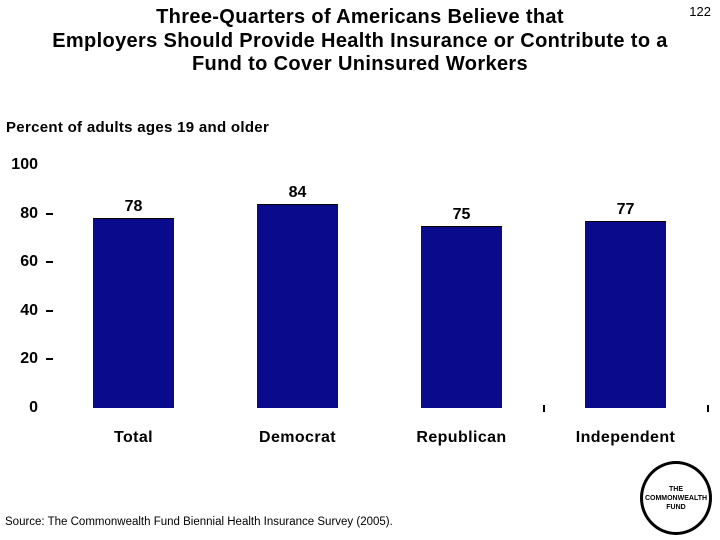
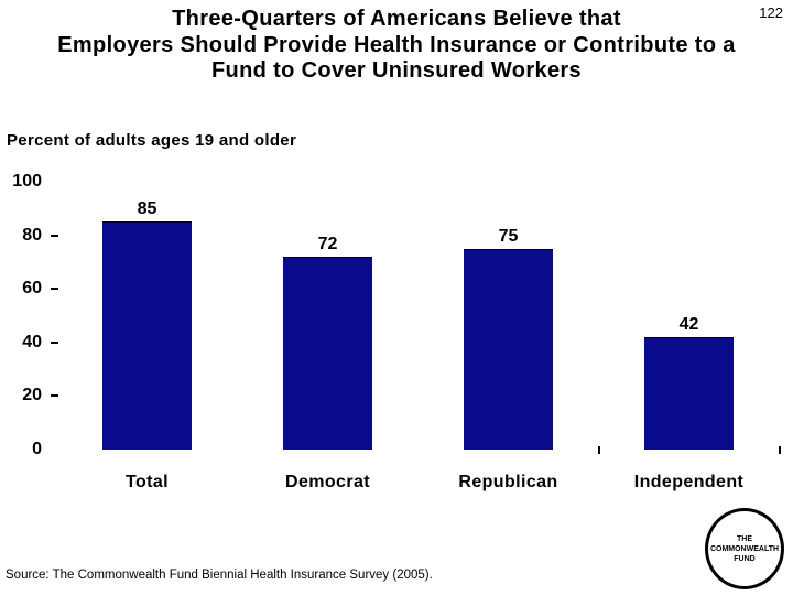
Total: 78 -> 85
Democrat: 84 -> 72
Independent: 77 -> 42
